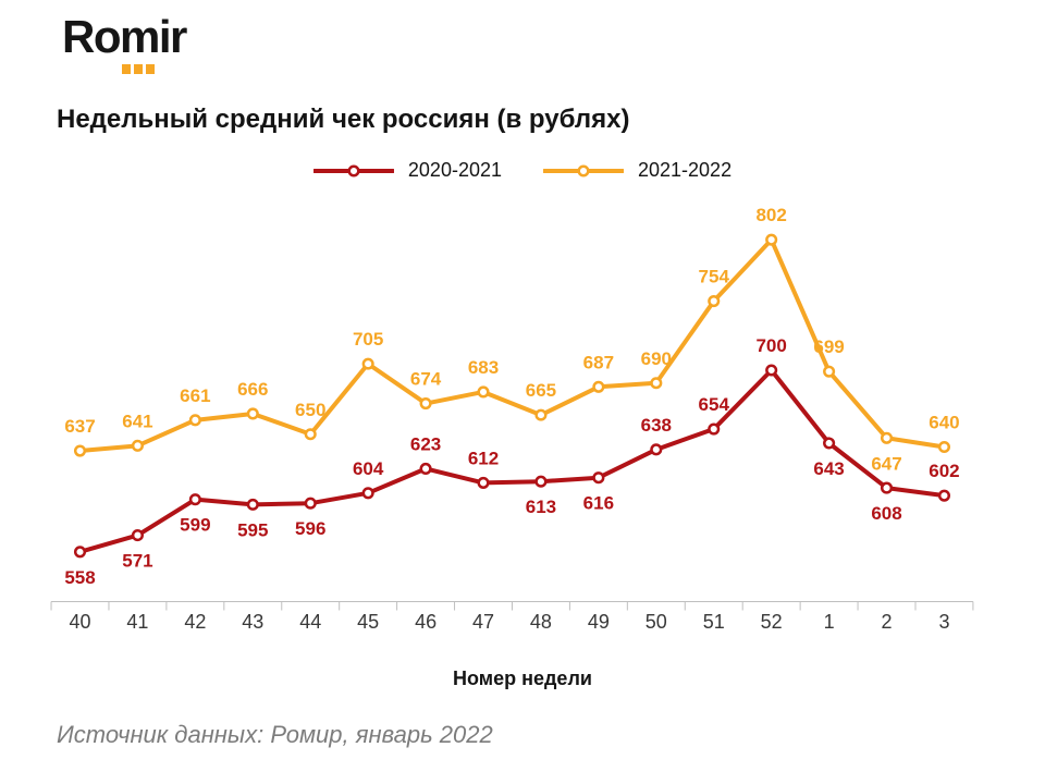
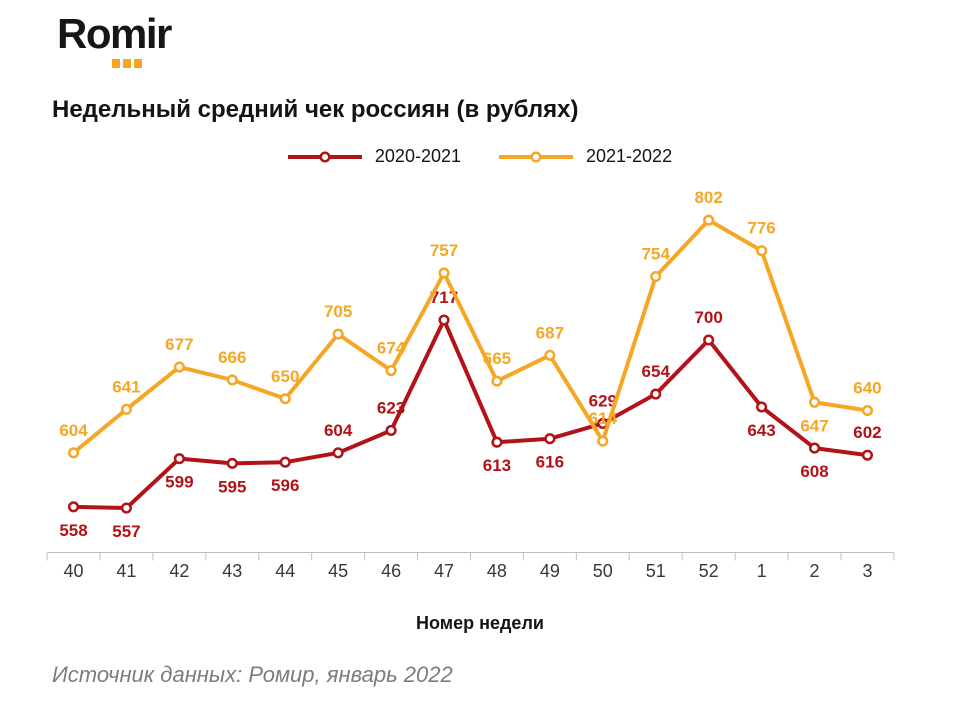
2021-2022/40: 637 -> 604
2020-2021/41: 571 -> 557
2021-2022/42: 661 -> 677
2020-2021/47: 612 -> 717
2021-2022/47: 683 -> 757
2020-2021/50: 638 -> 629
2021-2022/50: 690 -> 614
2021-2022/1: 699 -> 776
